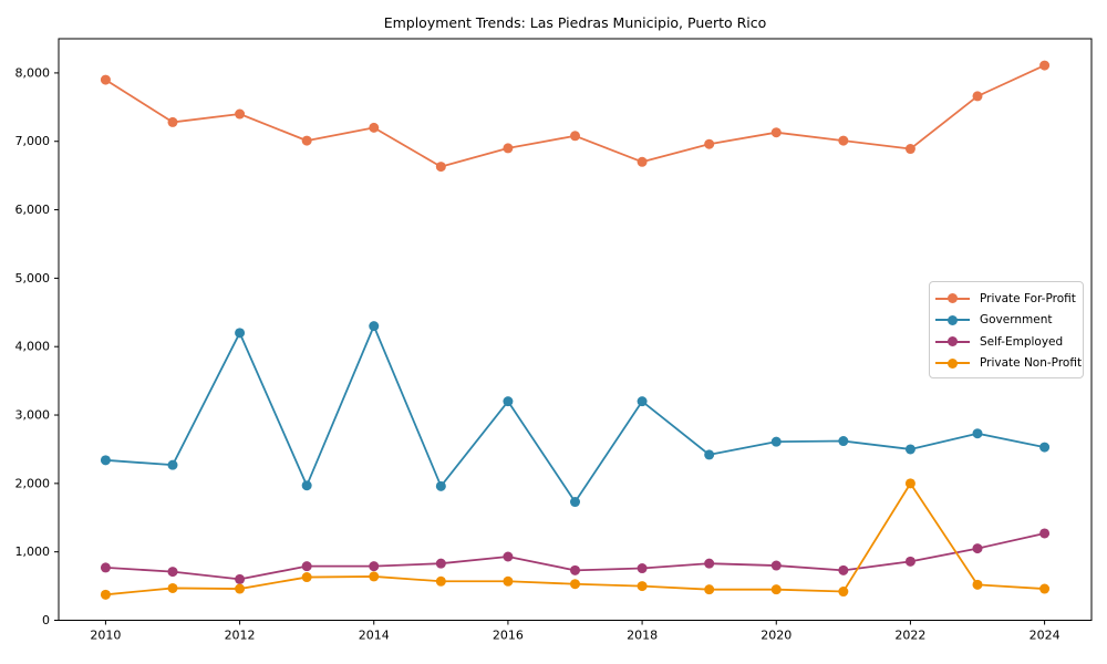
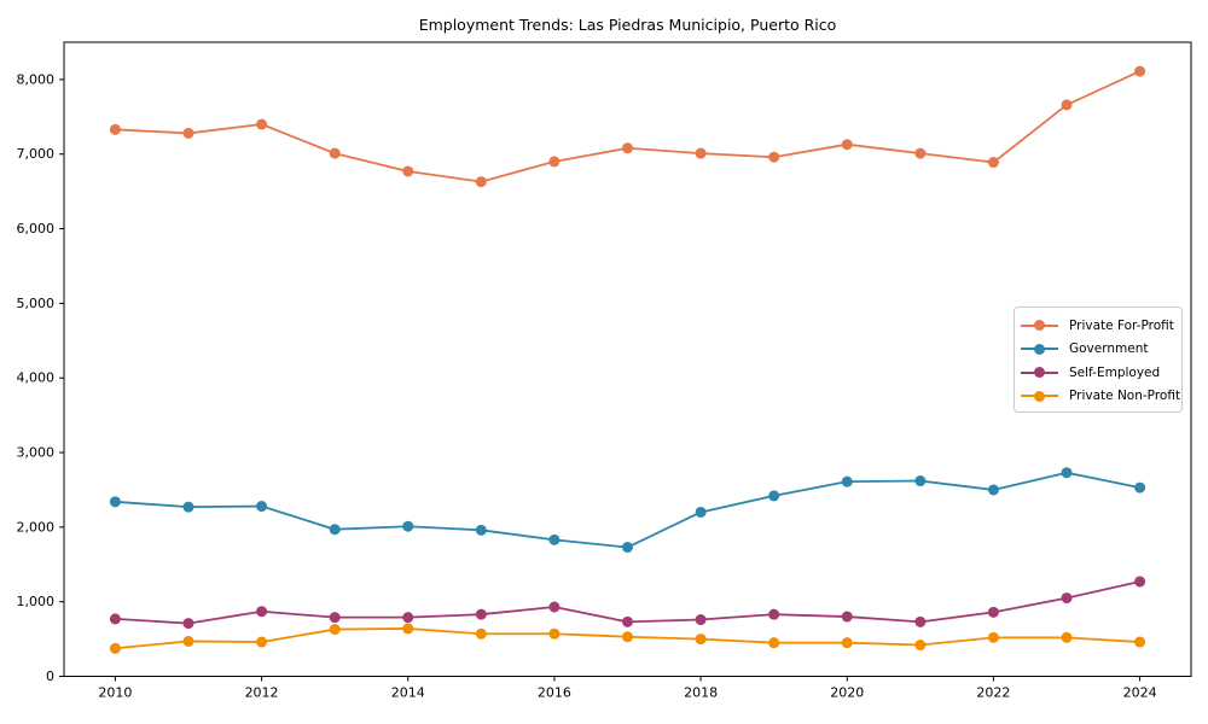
Private For-Profit/2010: 7900 -> 7300
Government/2012: 4200 -> 2300
Self-Employed/2012: 600 -> 900
Private For-Profit/2014: 7200 -> 6800
Government/2014: 4300 -> 2000
Government/2016: 3200 -> 1800
Private For-Profit/2018: 6700 -> 7000
Government/2018: 3200 -> 2200
Private Non-Profit/2022: 2000 -> 500
